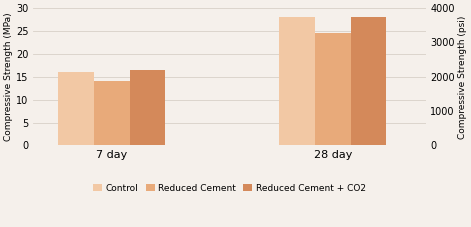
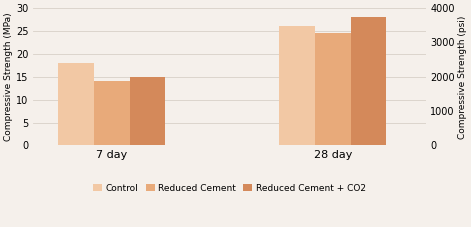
Control/7 day: 16 -> 18
Reduced Cement + CO2/7 day: 16.5 -> 15.0
Control/28 day: 28 -> 26
